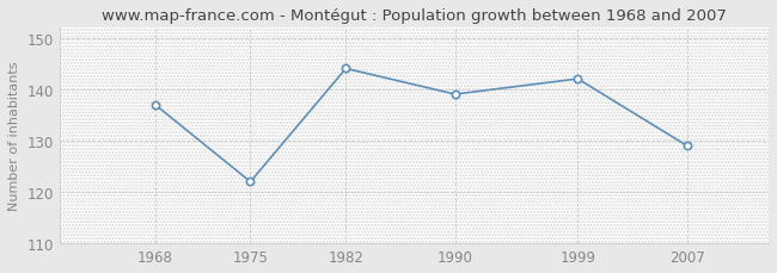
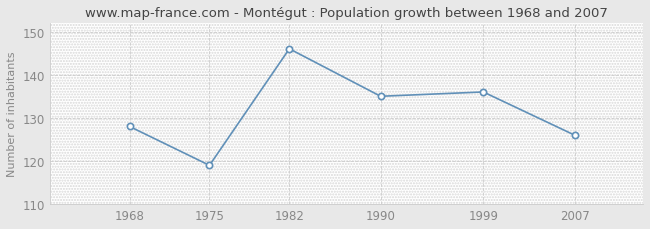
1968: 137 -> 128
1975: 122 -> 119
1982: 144 -> 146
1990: 139 -> 135
1999: 142 -> 136
2007: 129 -> 126
